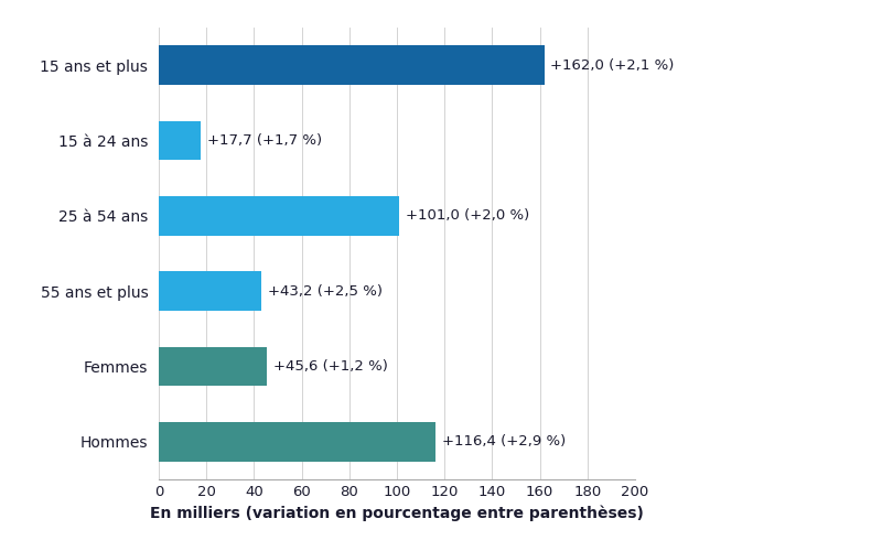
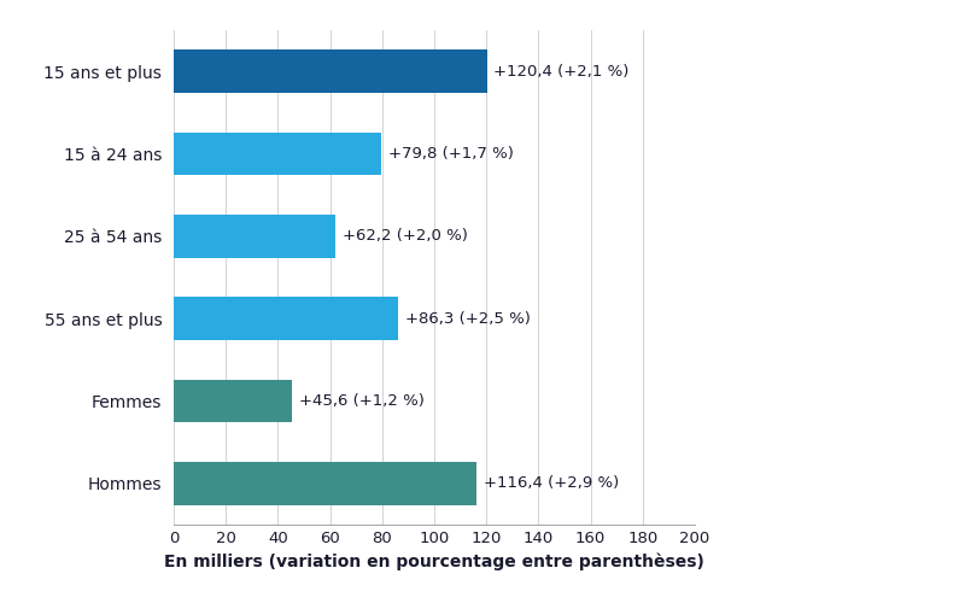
15 ans et plus: +162,0 -> +120,4
15 à 24 ans: +17,7 -> +79,8
25 à 54 ans: +101,0 -> +62,2
55 ans et plus: +43,2 -> +86,3
